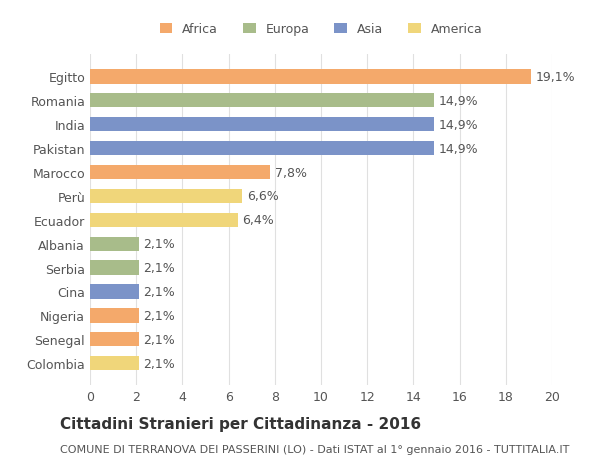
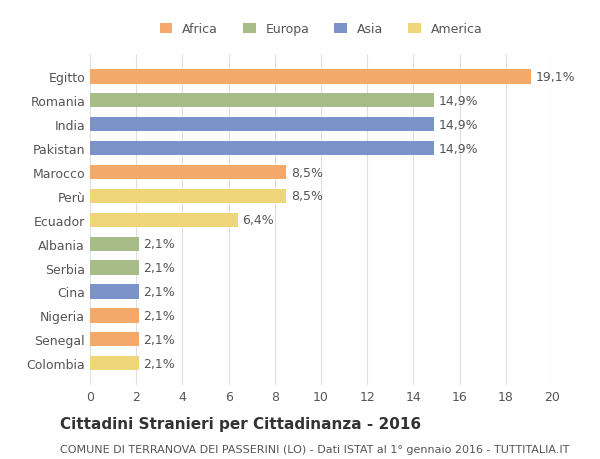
Marocco: 7,8% -> 8,5%
Perù: 6,6% -> 8,5%
